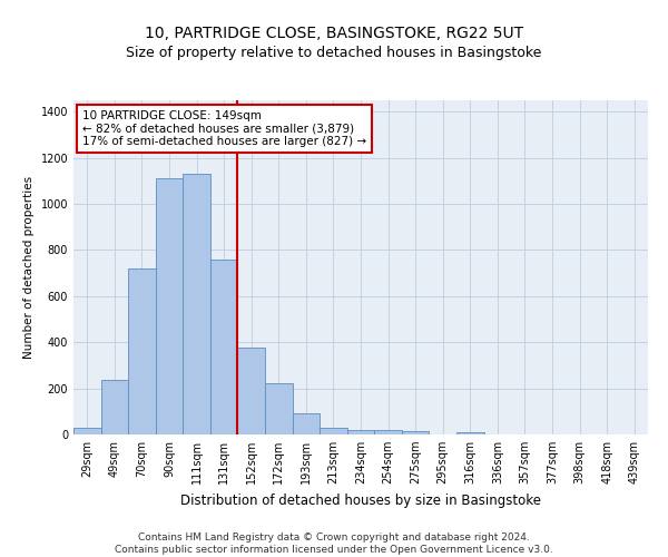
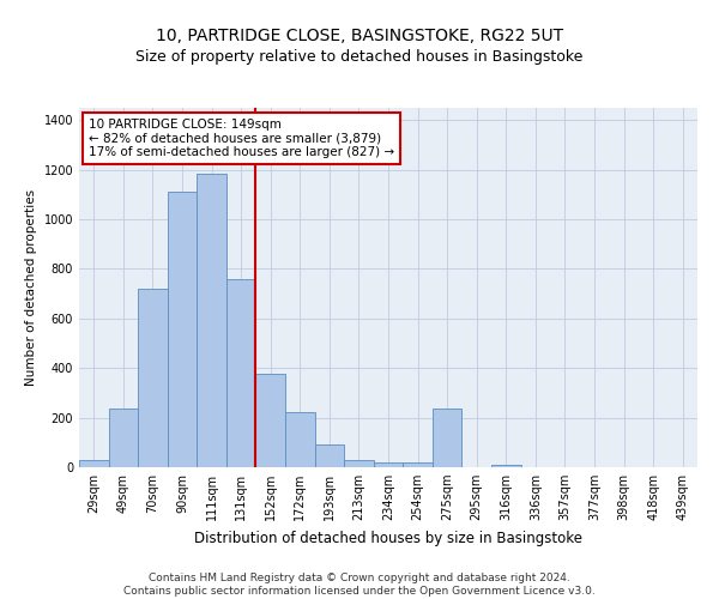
111sqm: 1130 -> 1185
275sqm: 14 -> 235
